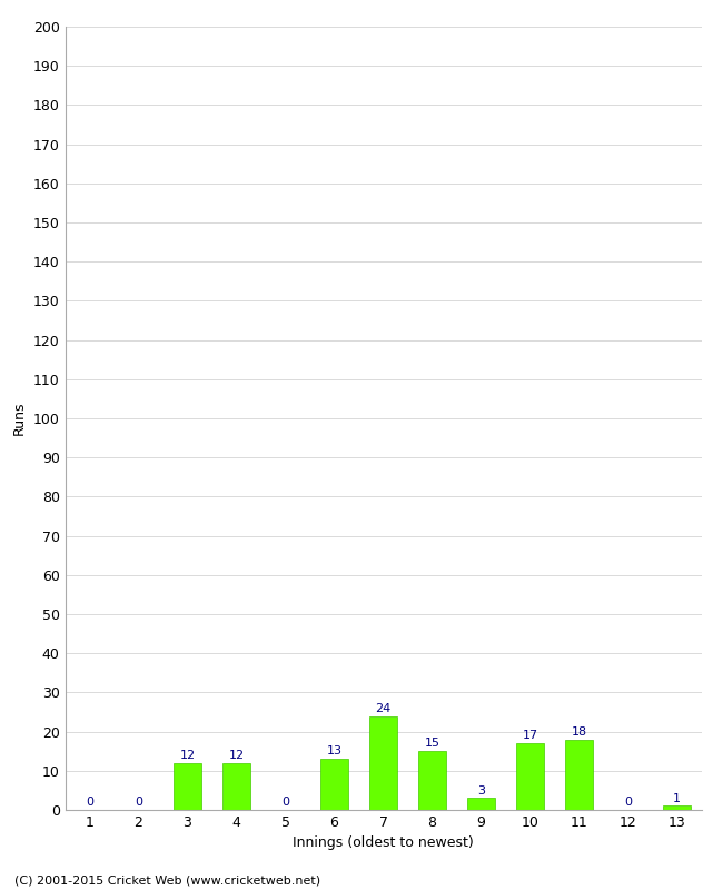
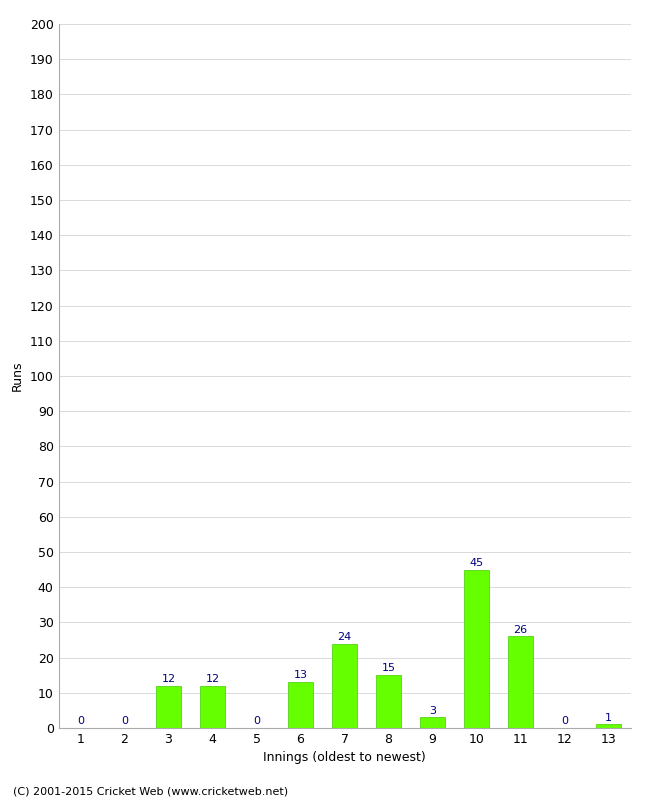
10: 17 -> 45
11: 18 -> 26
